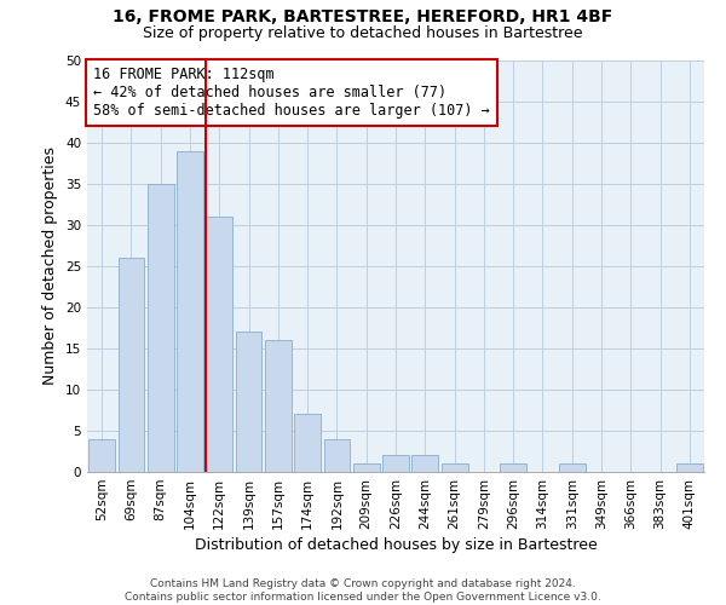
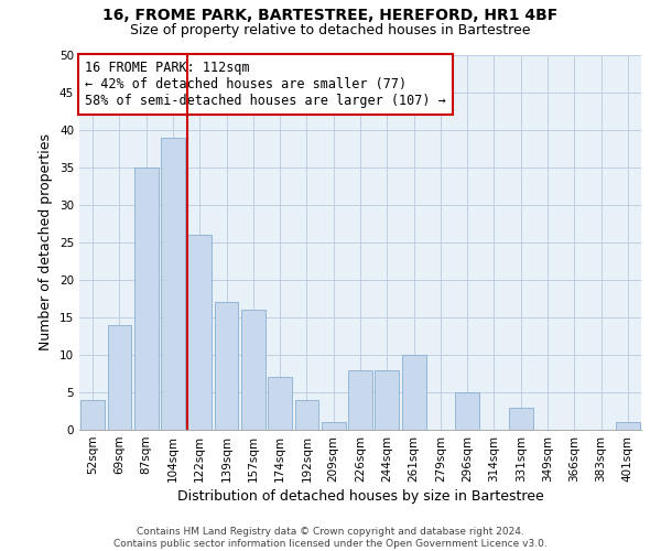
69sqm: 26 -> 14
122sqm: 31 -> 26
226sqm: 2 -> 8
244sqm: 2 -> 8
261sqm: 1 -> 10
296sqm: 1 -> 5
331sqm: 1 -> 3
